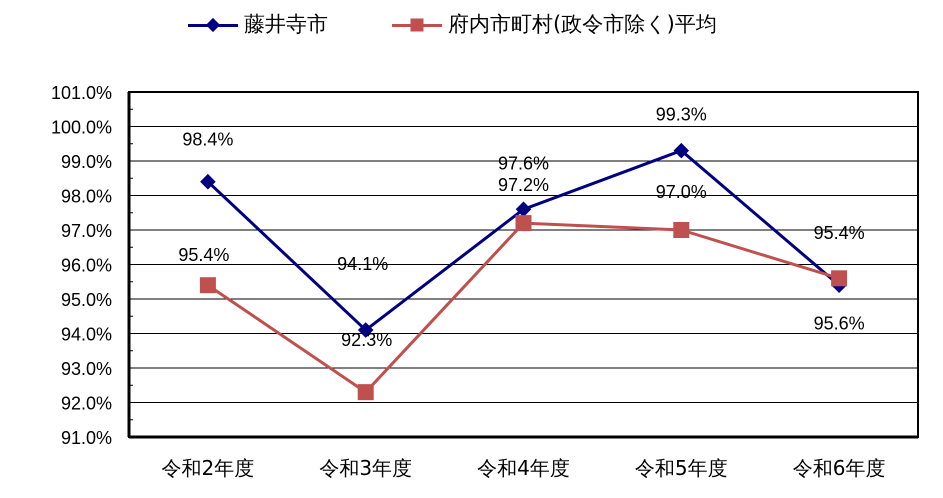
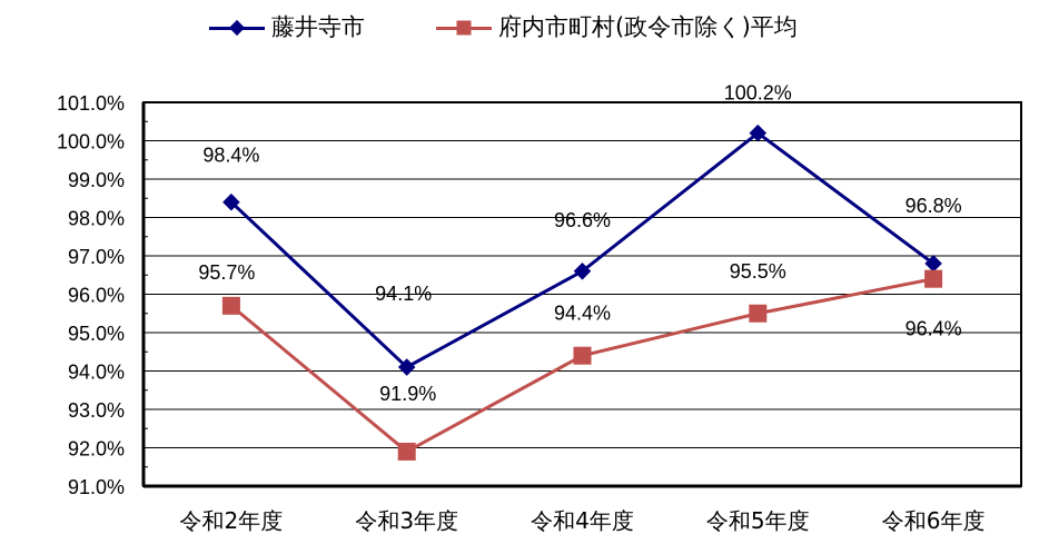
府内市町村(政令市除く)平均/令和2年度: 95.4% -> 95.7%
府内市町村(政令市除く)平均/令和3年度: 92.3% -> 91.9%
藤井寺市/令和4年度: 97.6% -> 96.6%
府内市町村(政令市除く)平均/令和4年度: 97.2% -> 94.4%
藤井寺市/令和5年度: 99.3% -> 100.2%
府内市町村(政令市除く)平均/令和5年度: 97.0% -> 95.5%
藤井寺市/令和6年度: 95.4% -> 96.8%
府内市町村(政令市除く)平均/令和6年度: 95.6% -> 96.4%
